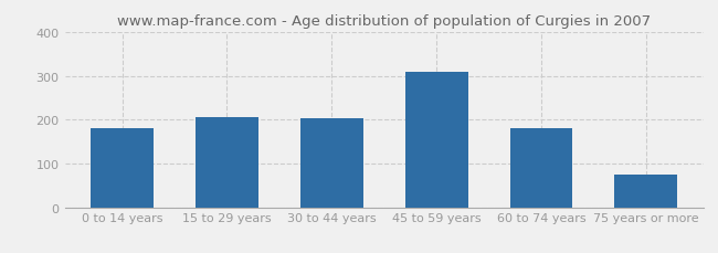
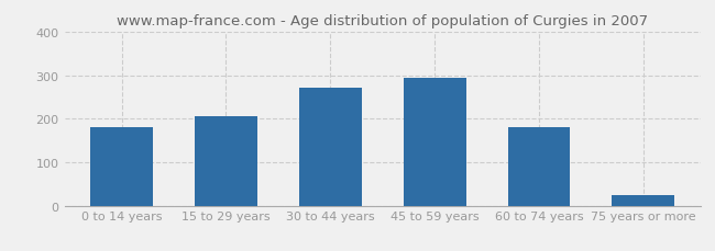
30 to 44 years: 203 -> 270
45 to 59 years: 308 -> 295
75 years or more: 75 -> 25
